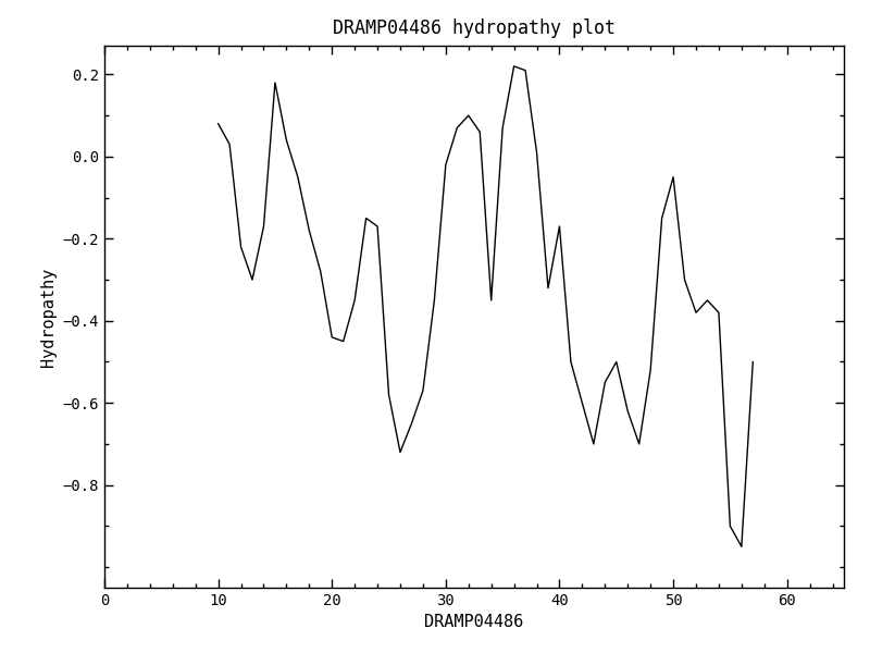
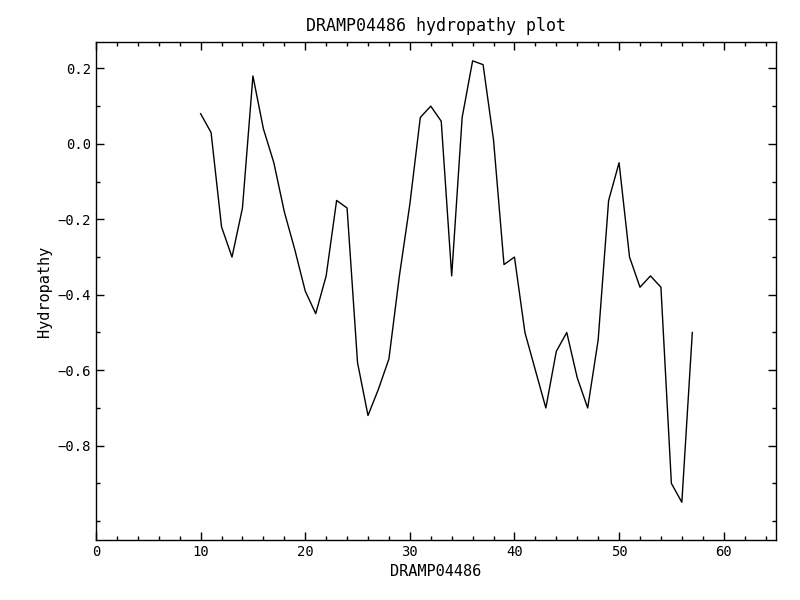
20: -0.44 -> -0.39
30: -0.02 -> -0.16
40: -0.17 -> -0.30
